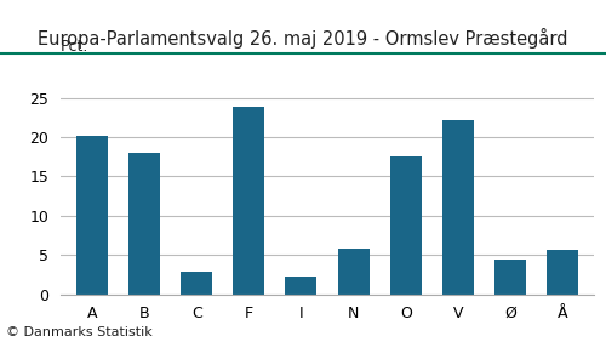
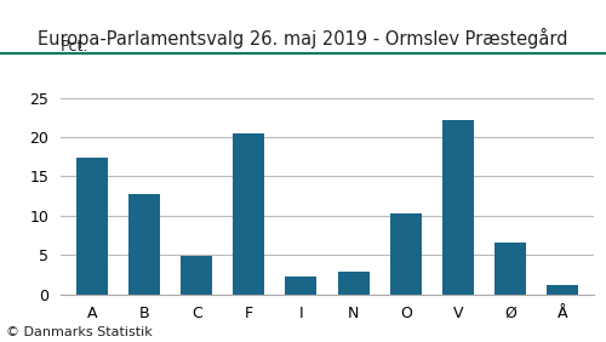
A: 20.2 -> 17.4
B: 18.0 -> 12.7
C: 2.8 -> 4.9
F: 23.8 -> 20.5
N: 5.8 -> 2.9
O: 17.6 -> 10.3
Ø: 4.4 -> 6.6
Å: 5.6 -> 1.1
